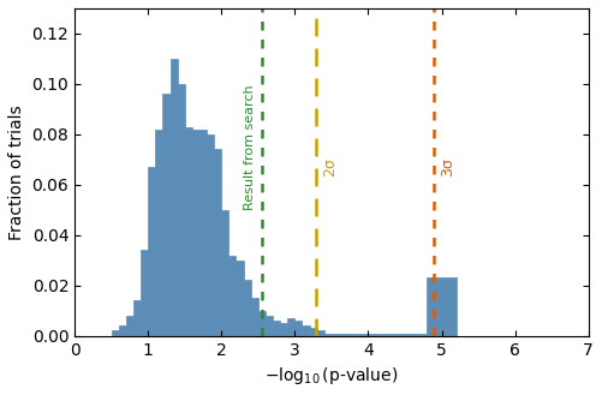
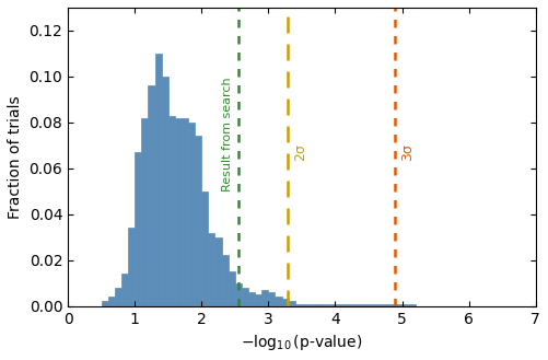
5: 0.023 -> 0.001
